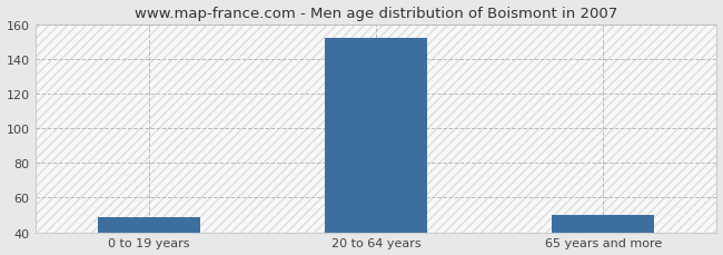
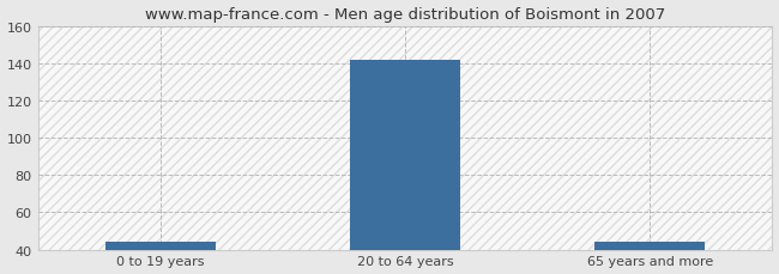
0 to 19 years: 49 -> 44
20 to 64 years: 152 -> 142
65 years and more: 50 -> 44
